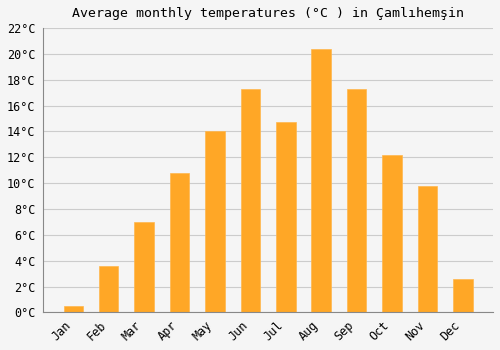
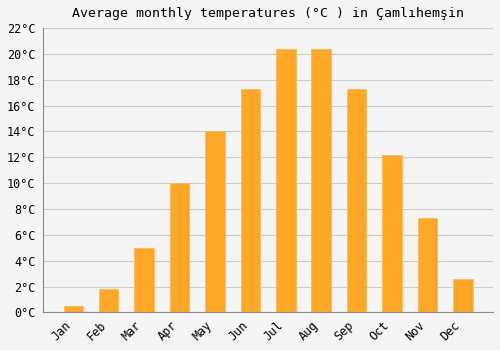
Feb: 3.6°C -> 1.8°C
Mar: 7.0°C -> 5.0°C
Apr: 10.8°C -> 10.0°C
Jul: 14.7°C -> 20.4°C
Nov: 9.8°C -> 7.3°C
